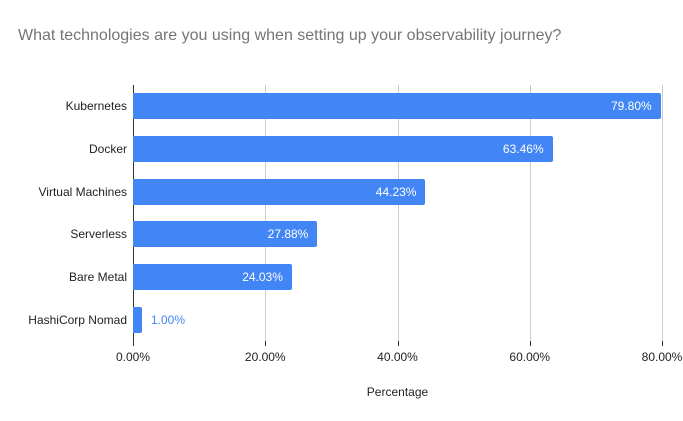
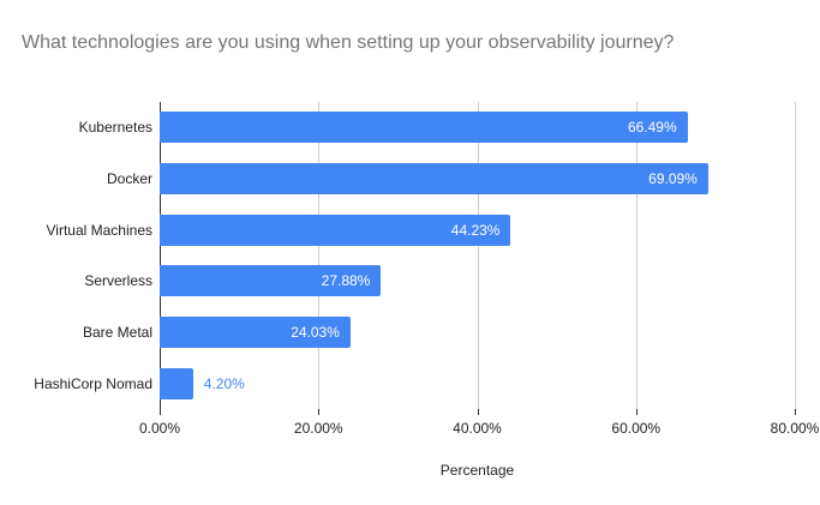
Kubernetes: 79.80% -> 66.49%
Docker: 63.46% -> 69.09%
HashiCorp Nomad: 1.00% -> 4.20%
